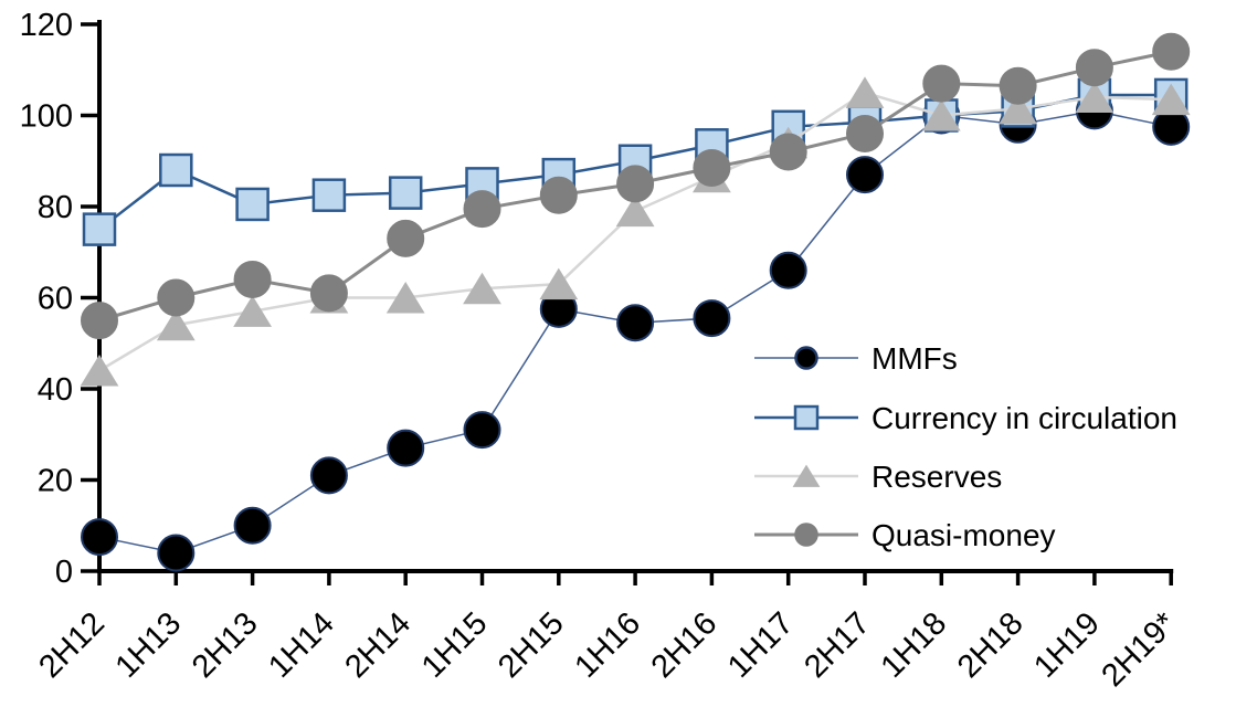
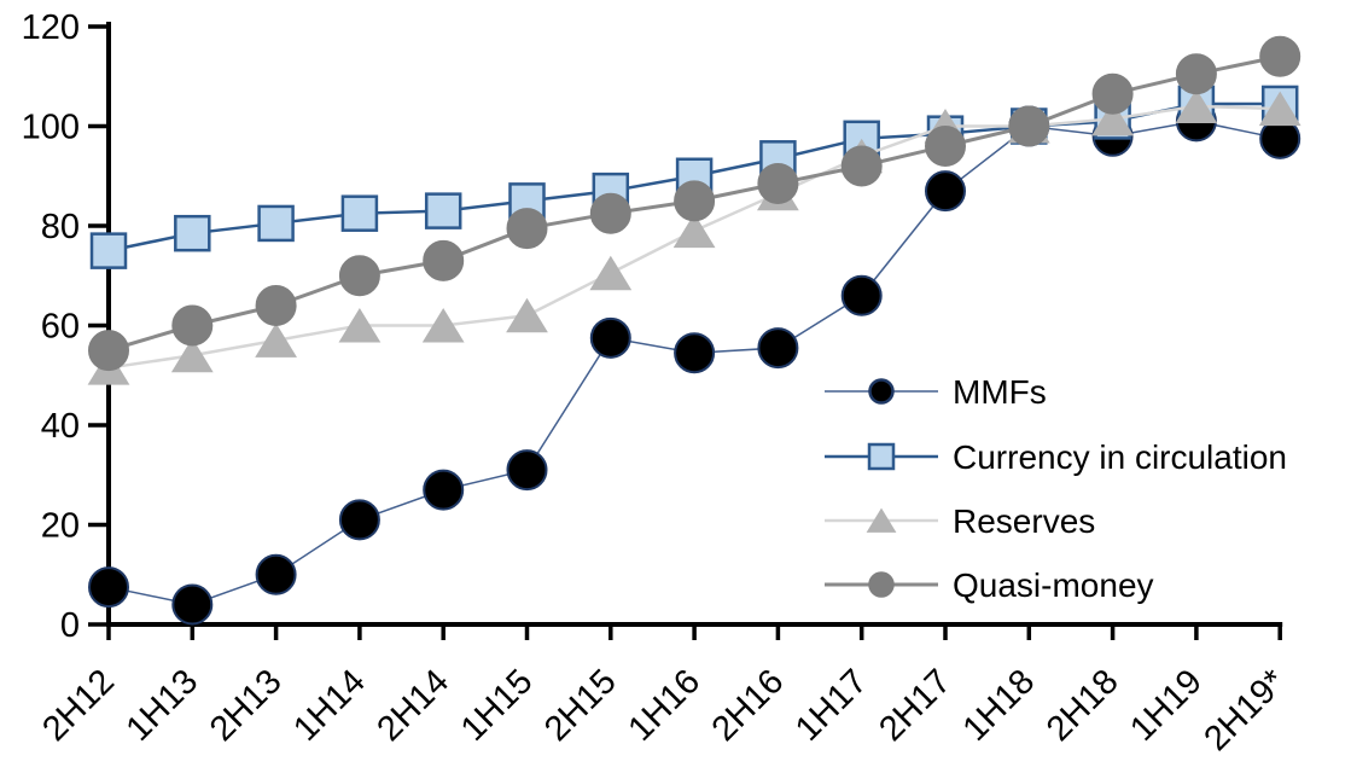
Reserves/2H12: 44 -> 52
Currency in circulation/1H13: 88 -> 78
Quasi-money/1H14: 61 -> 70
Reserves/2H15: 63 -> 70
Reserves/2H17: 105 -> 100
Quasi-money/1H18: 107 -> 100
